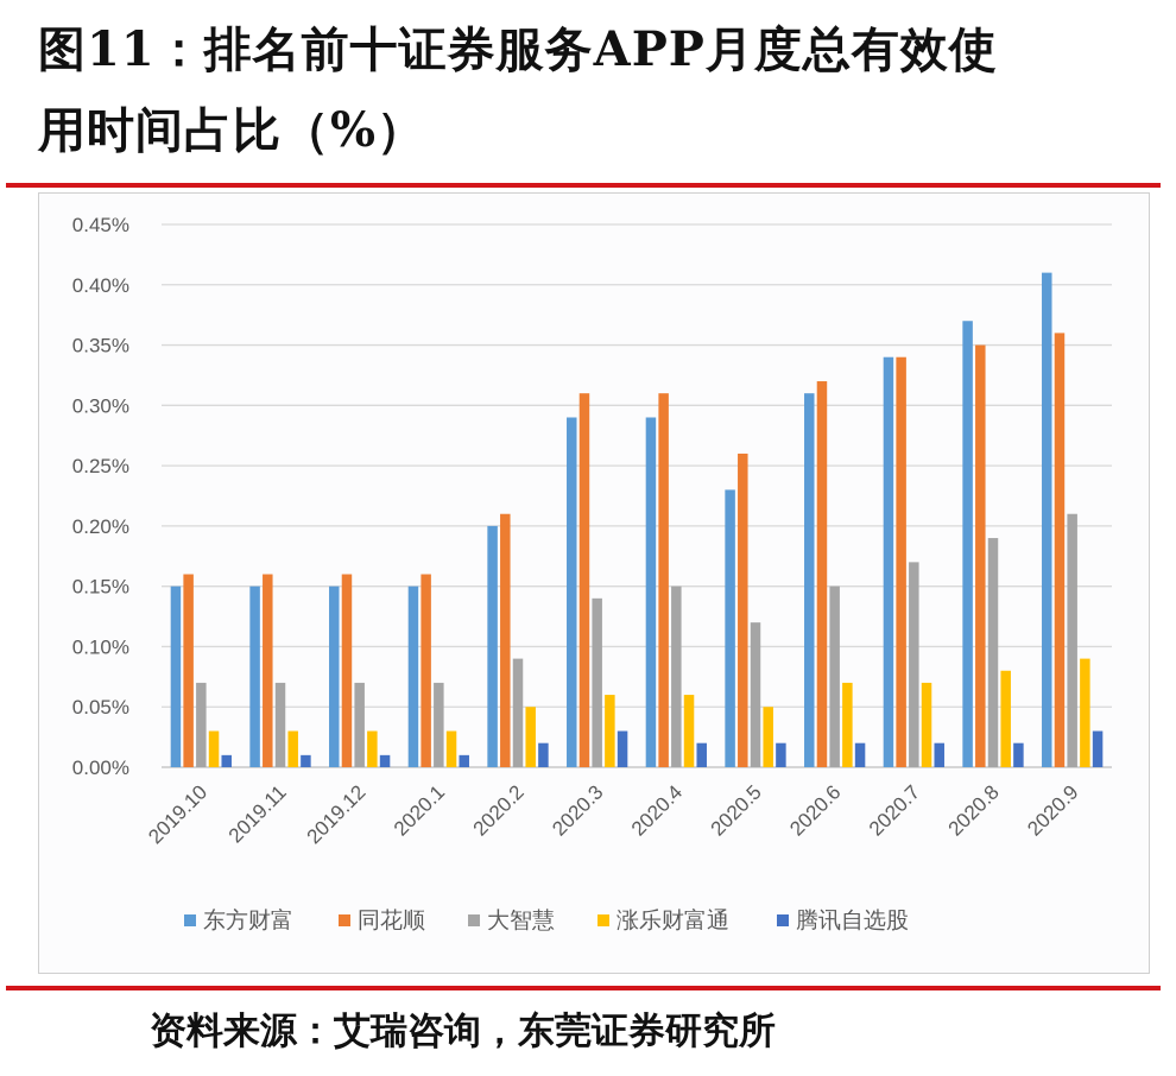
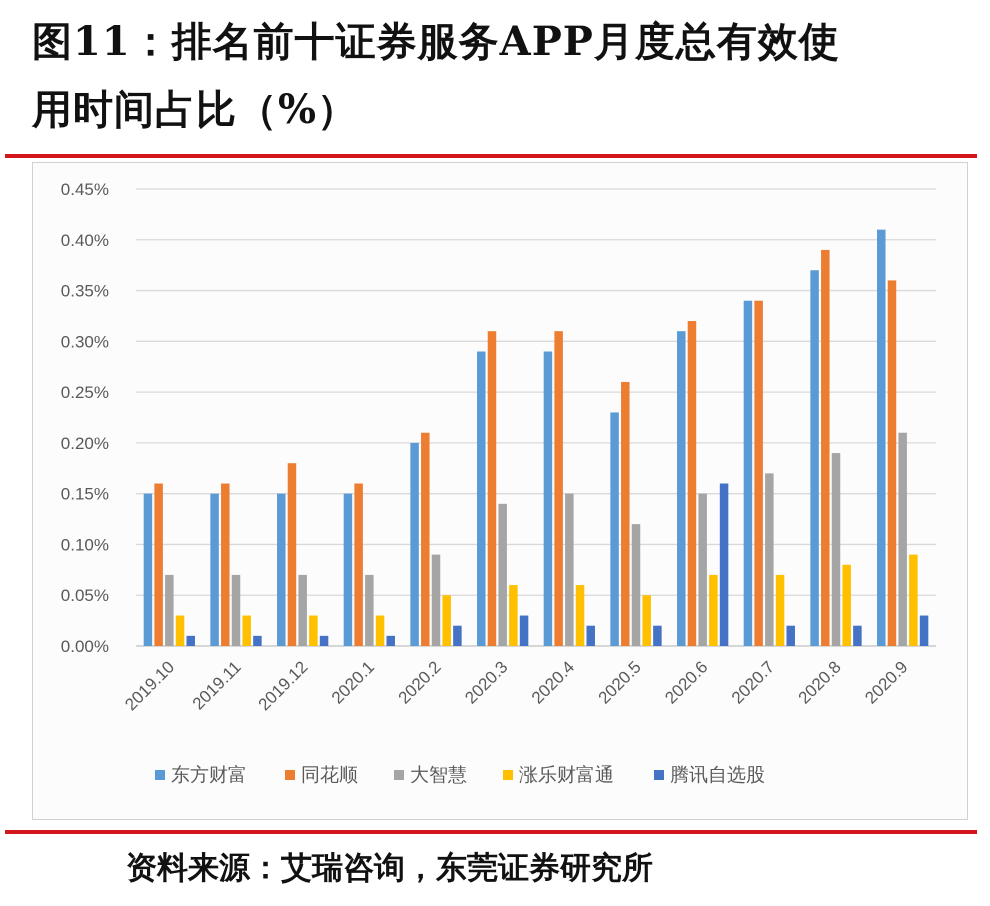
同花顺/2019.12: 0.16% -> 0.18%
腾讯自选股/2020.6: 0.02% -> 0.16%
同花顺/2020.8: 0.35% -> 0.39%
